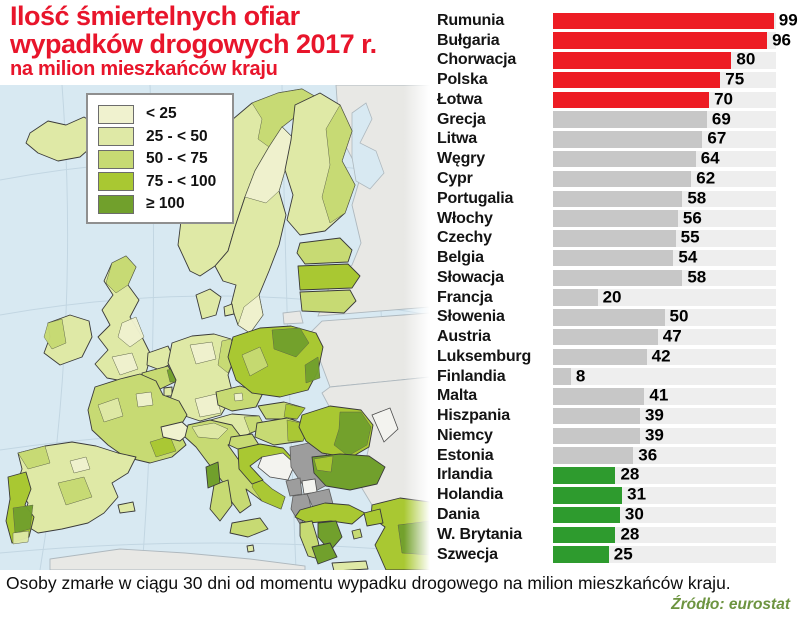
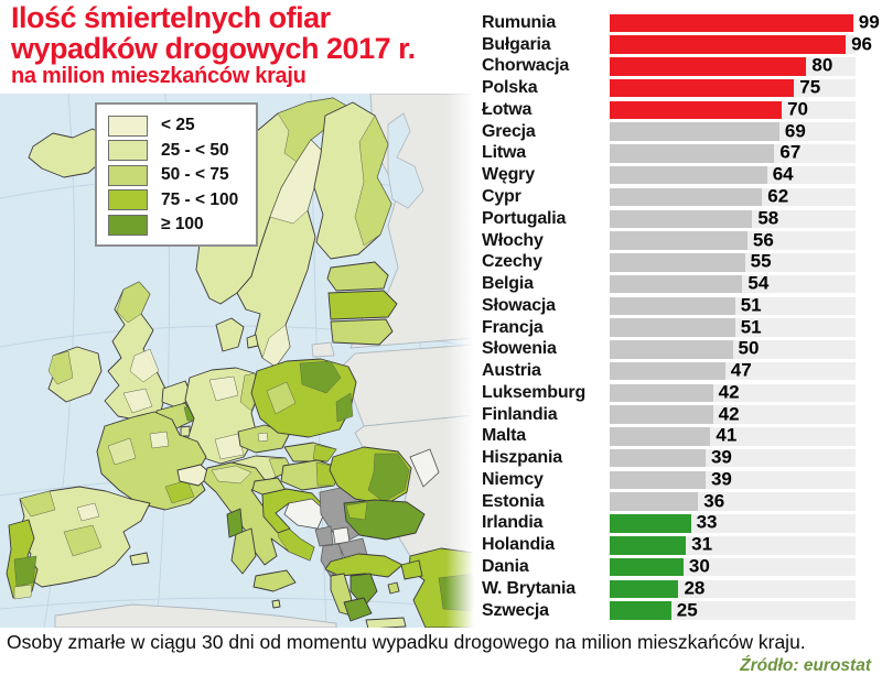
Słowacja: 58 -> 51
Francja: 20 -> 51
Finlandia: 8 -> 42
Irlandia: 28 -> 33
